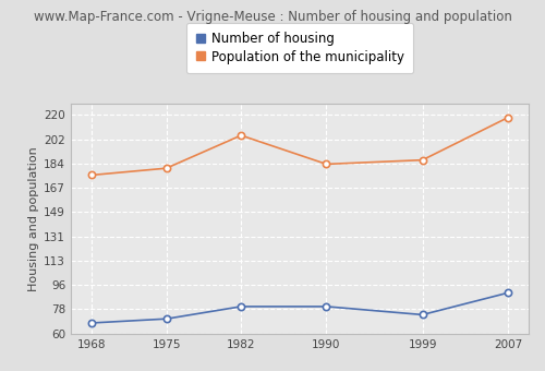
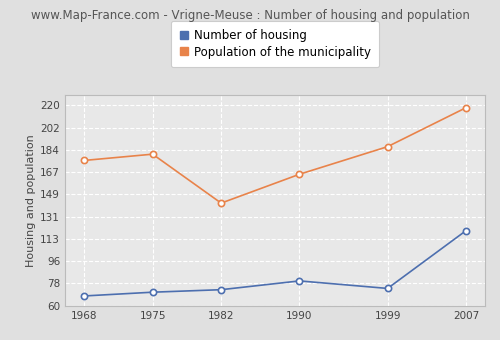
Number of housing/1982: 80 -> 73
Population of the municipality/1982: 205 -> 142
Population of the municipality/1990: 184 -> 165
Number of housing/2007: 90 -> 120
